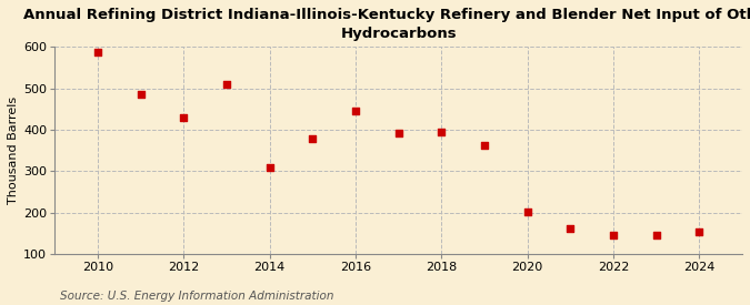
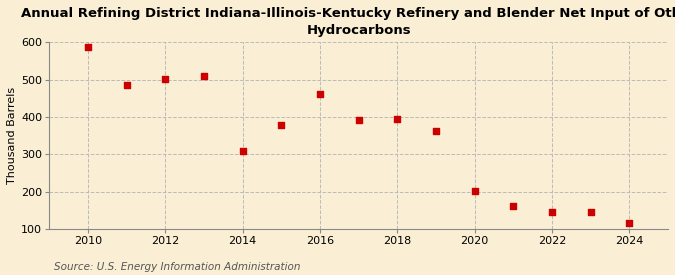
2012: 430 -> 502
2016: 445 -> 461
2024: 155 -> 116
